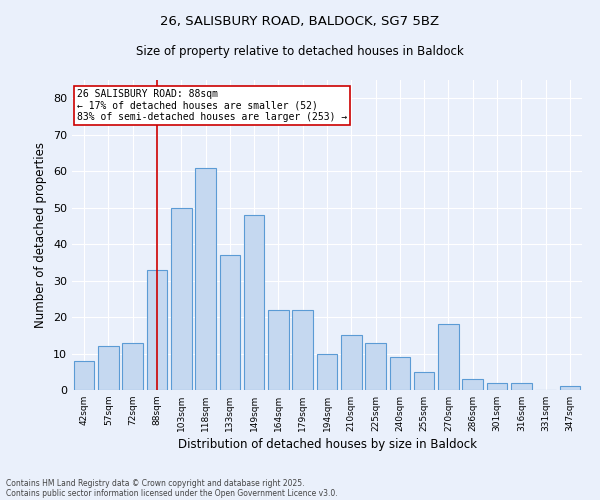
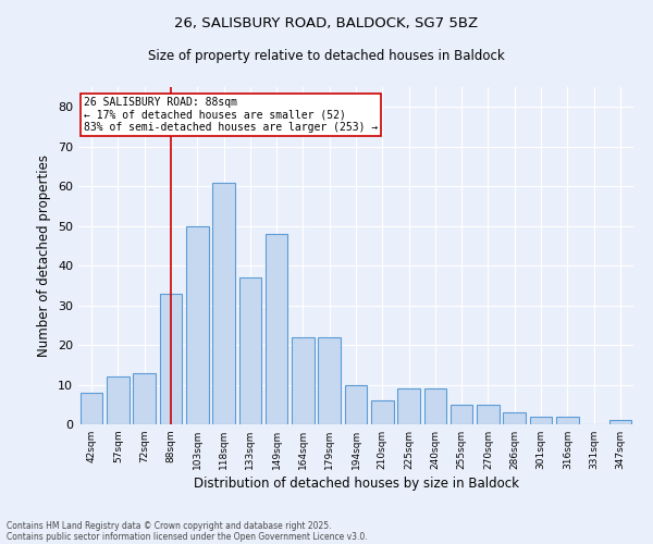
210sqm: 15 -> 6
225sqm: 13 -> 9
270sqm: 18 -> 5
